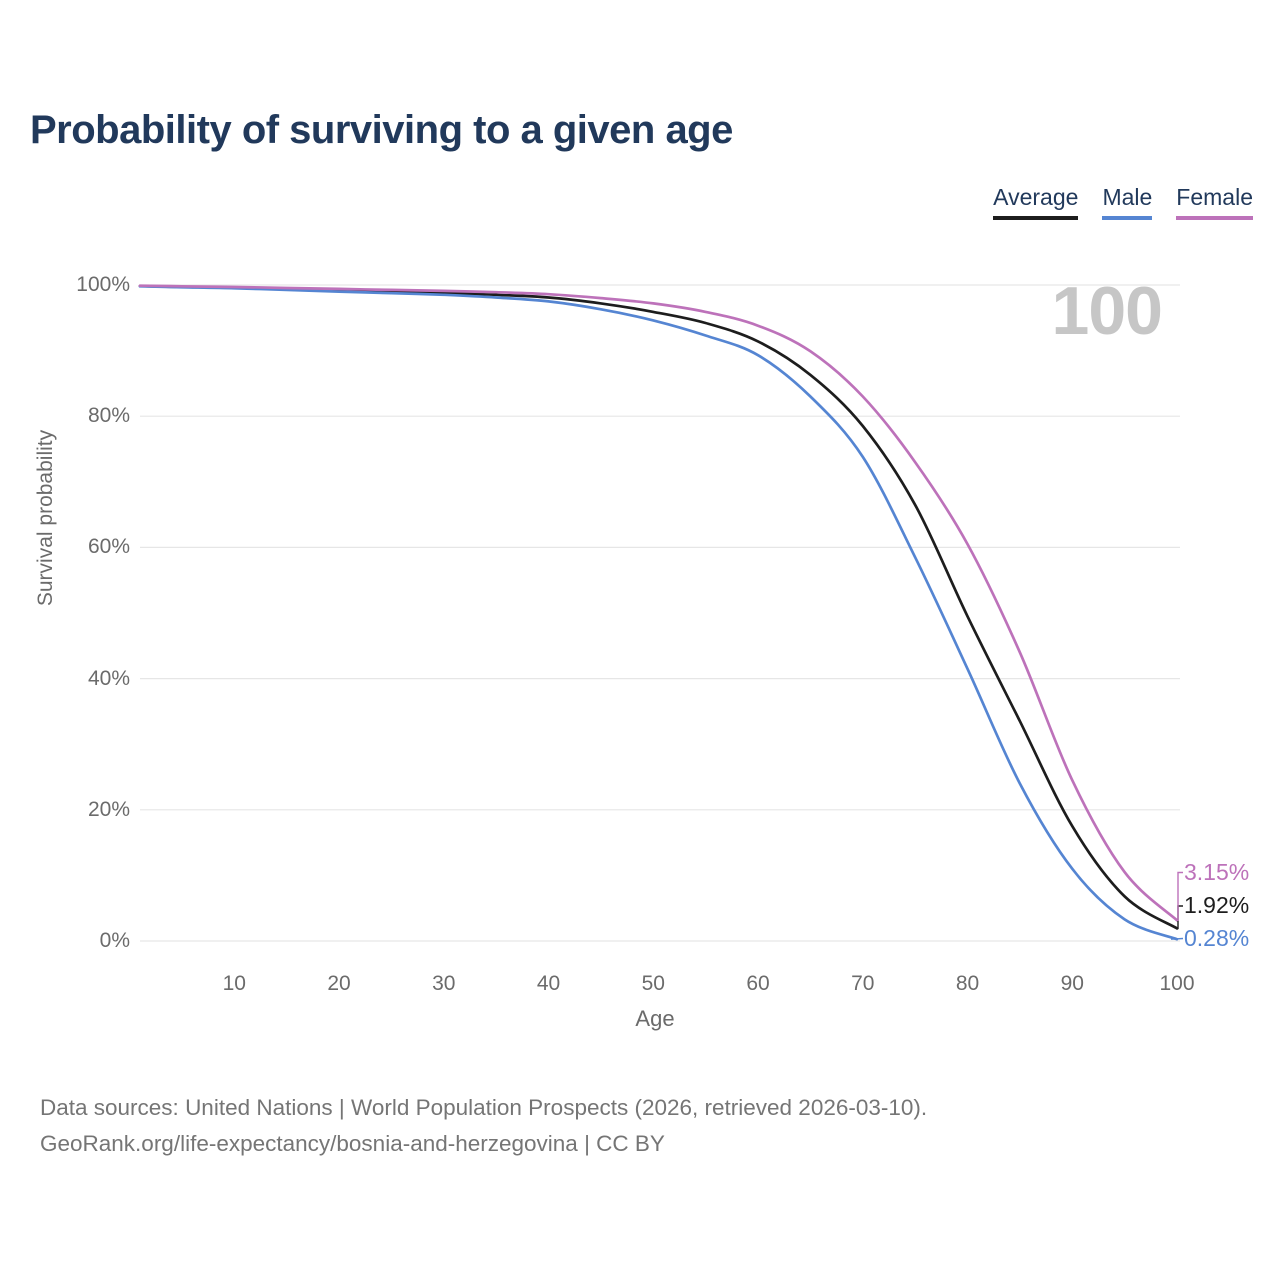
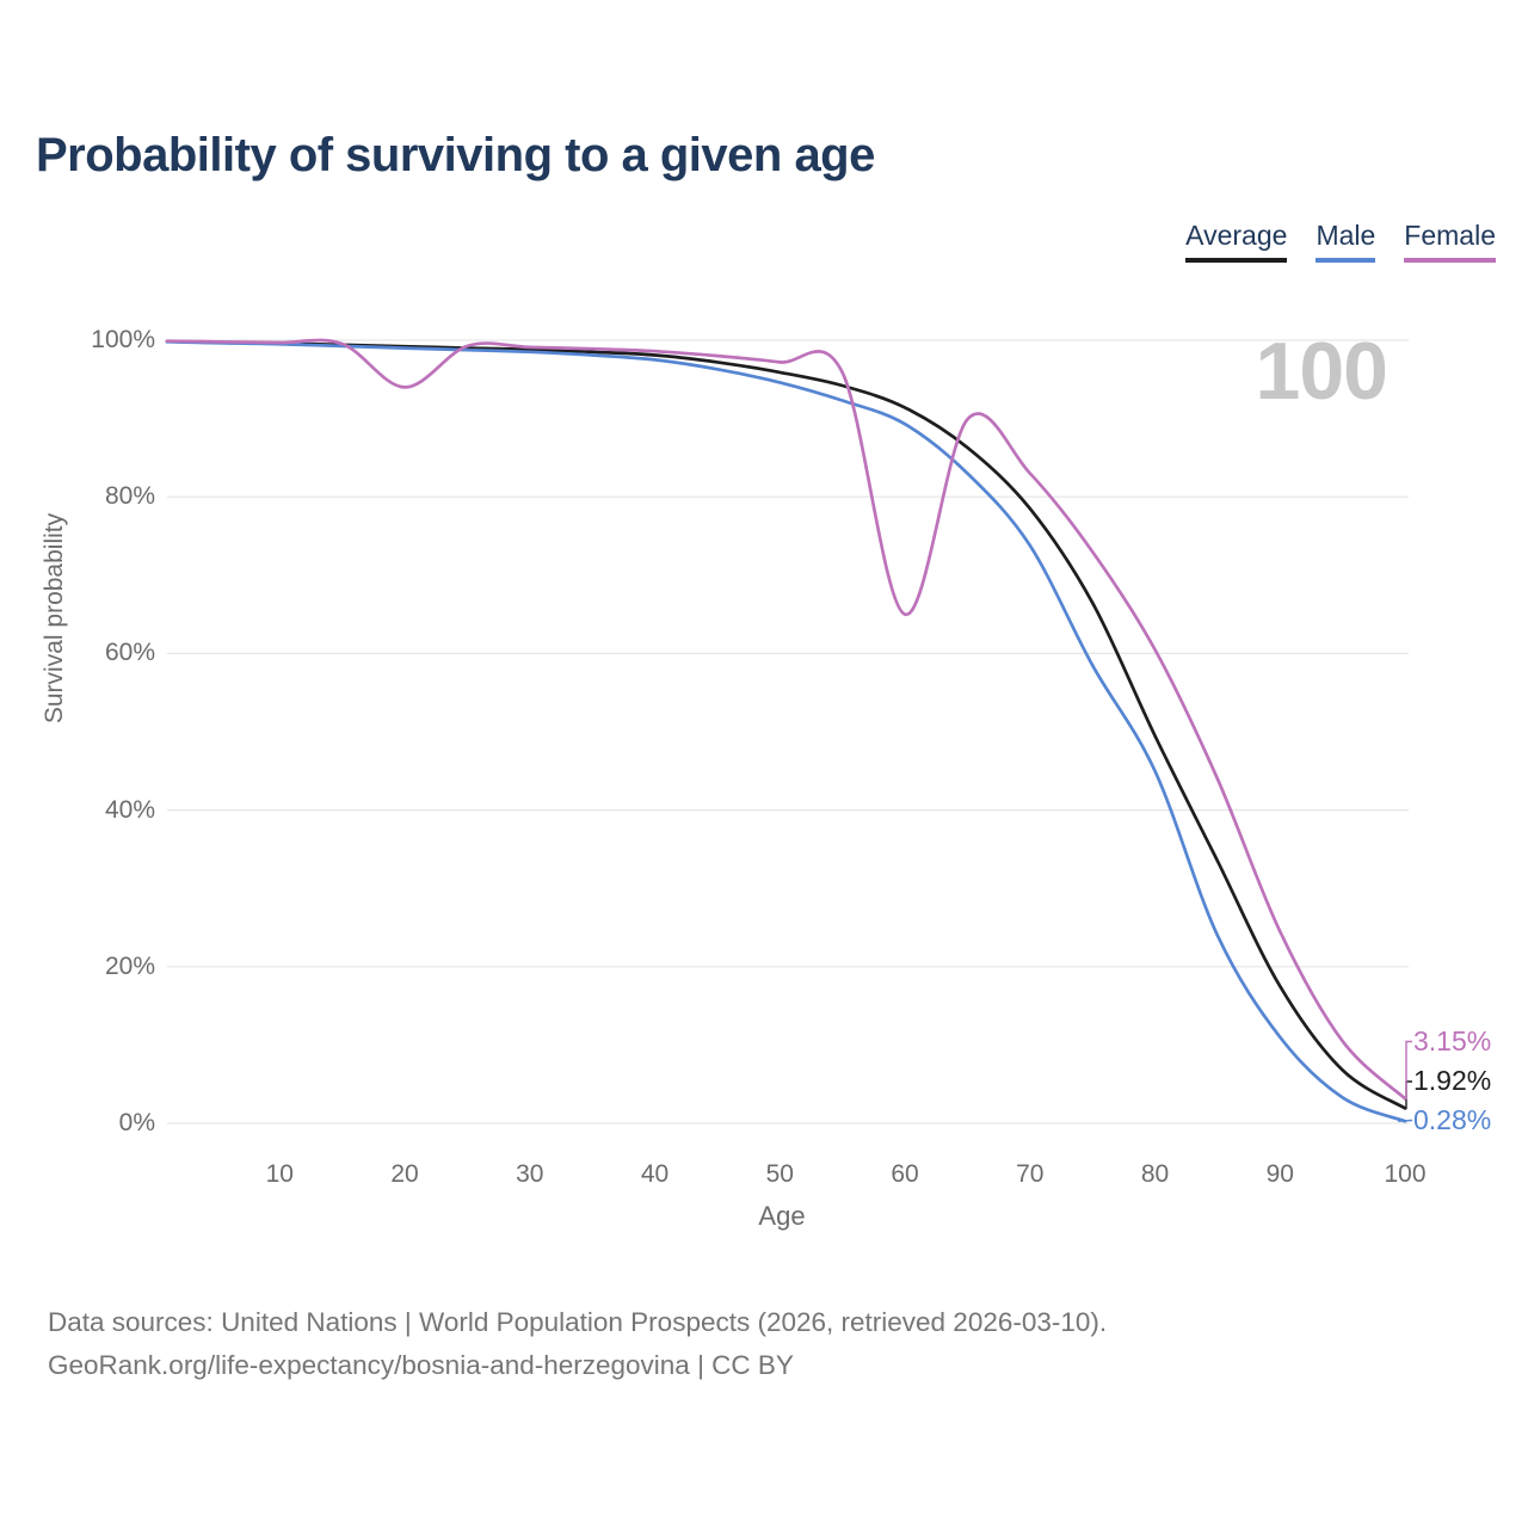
Female/20: 99% -> 94%
Female/60: 94% -> 65%
Male/80: 42% -> 45%
